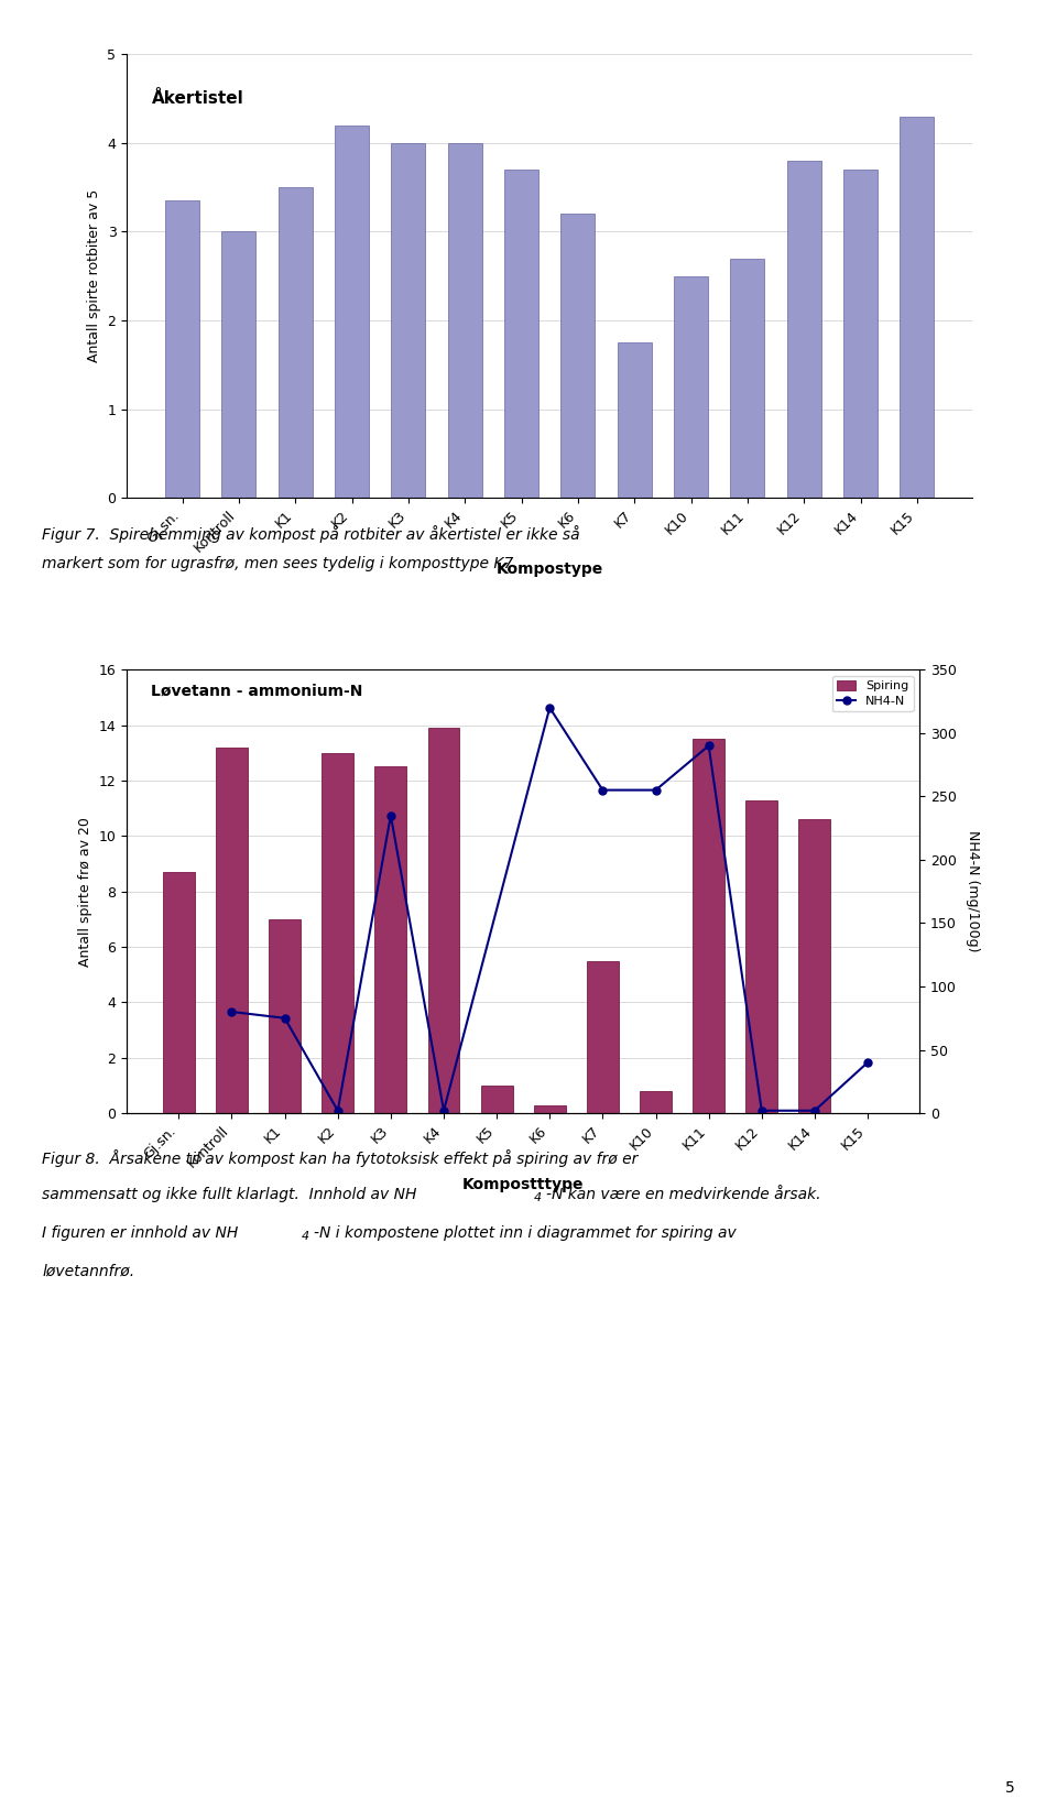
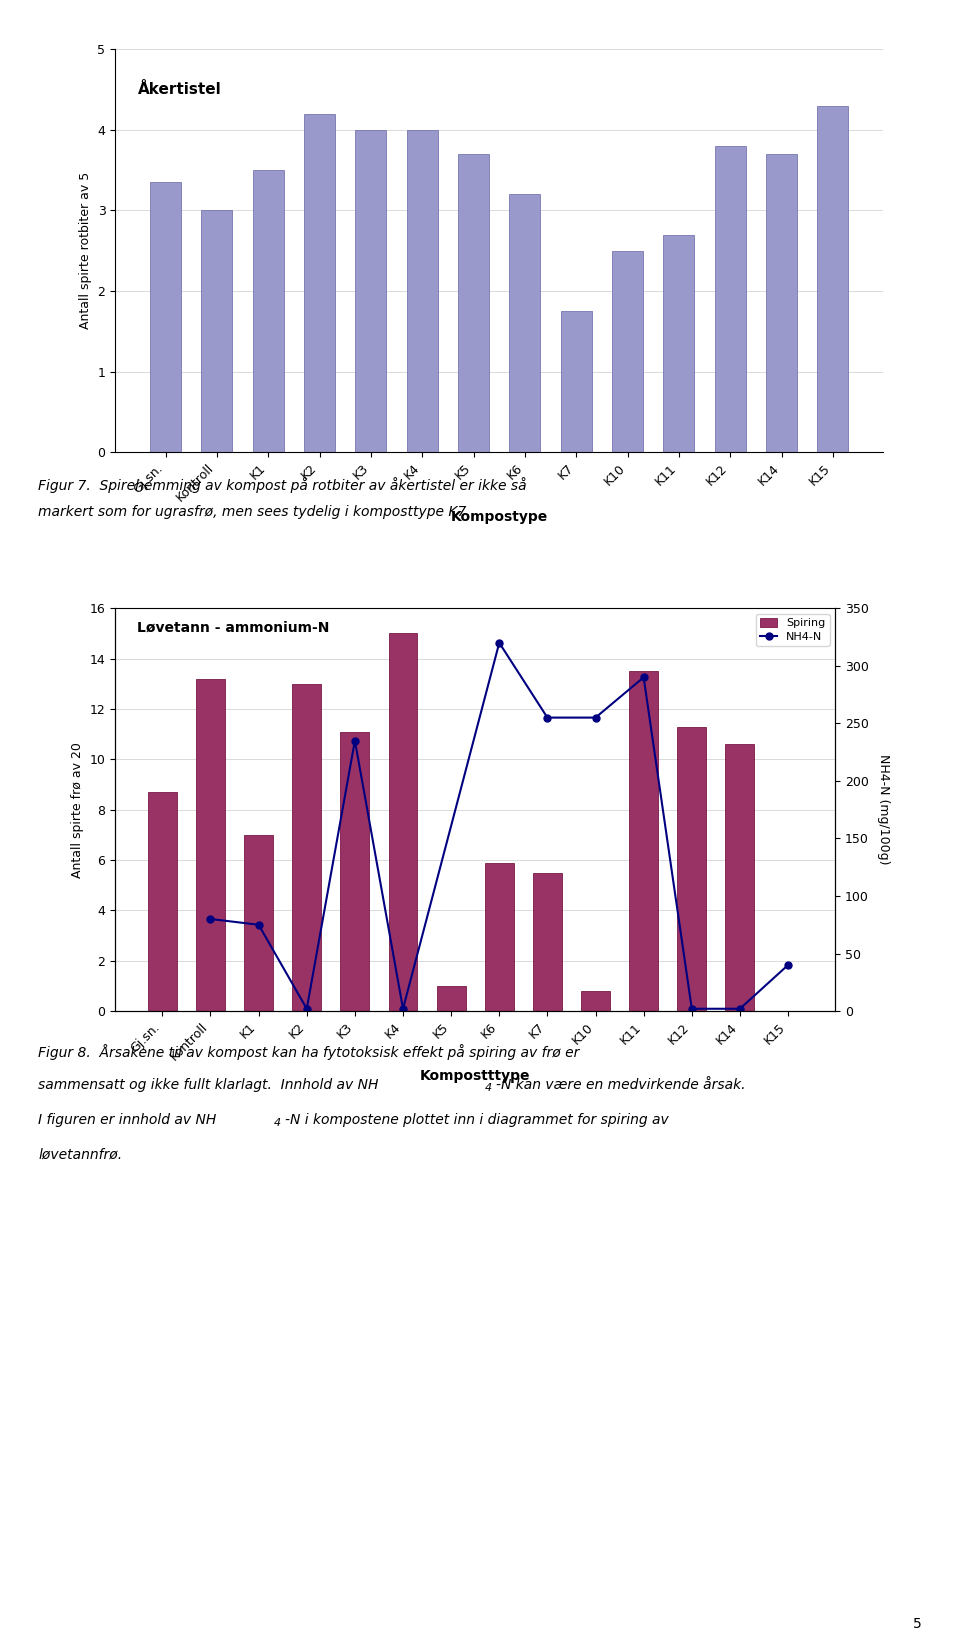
Spiring/K3: 12.5 -> 11.1
Spiring/K4: 13.9 -> 15.0
Spiring/K6: 0.3 -> 5.9
